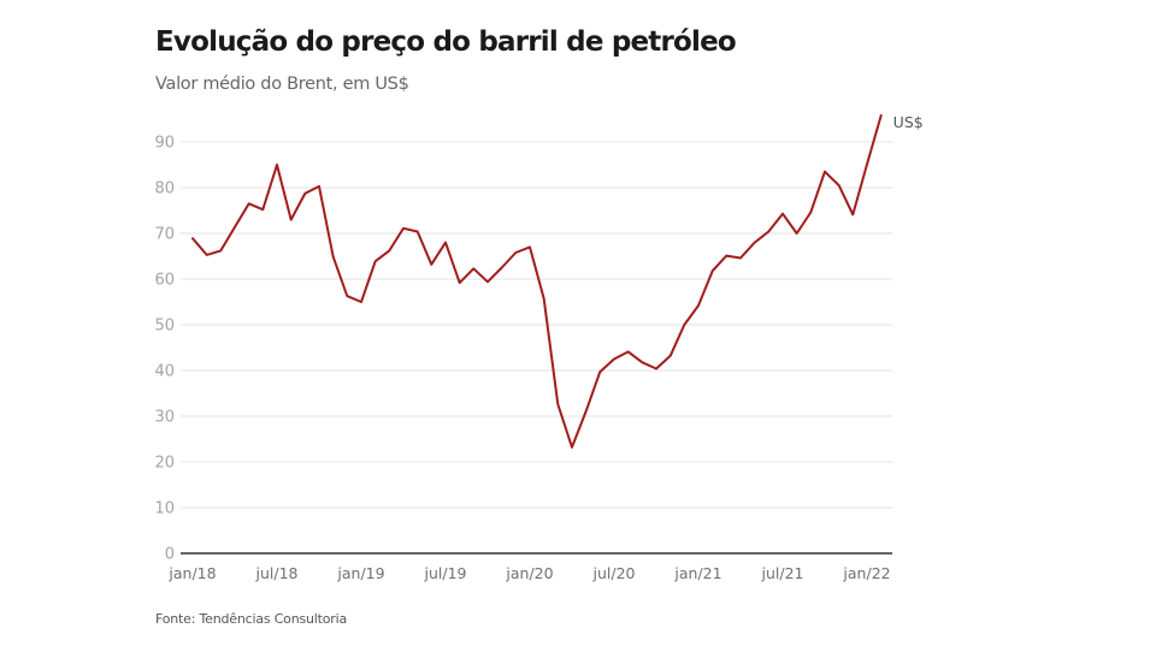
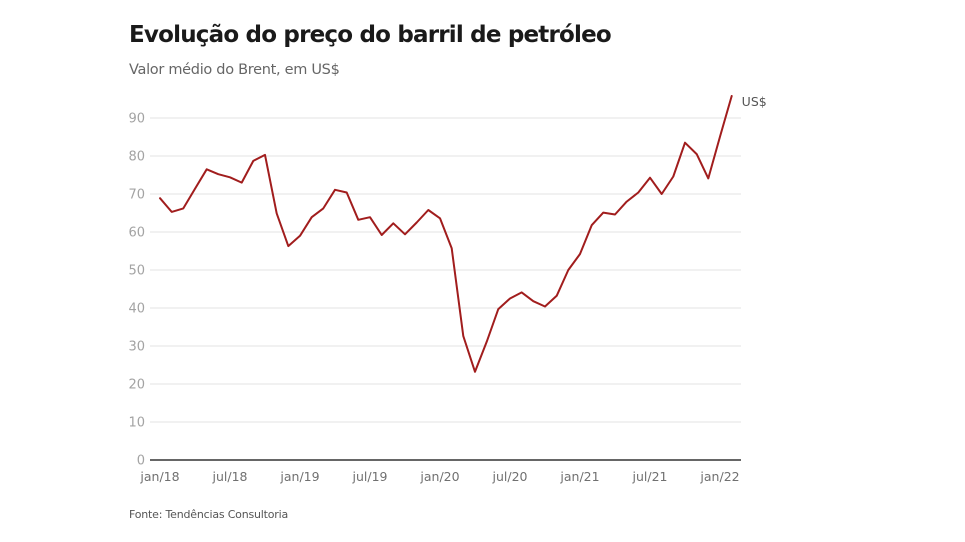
jul/18: 85 -> 74
jan/19: 55 -> 59
jul/19: 68 -> 64
jan/20: 67 -> 64
